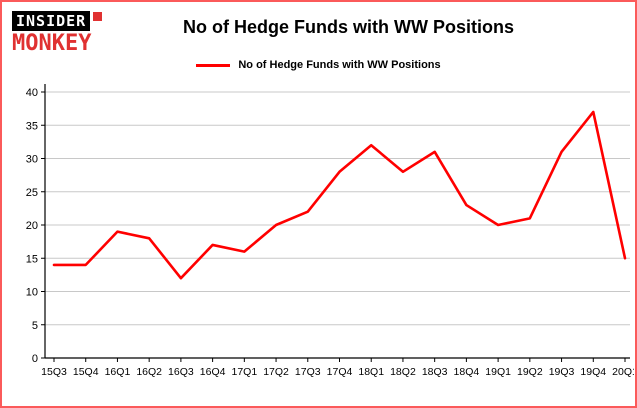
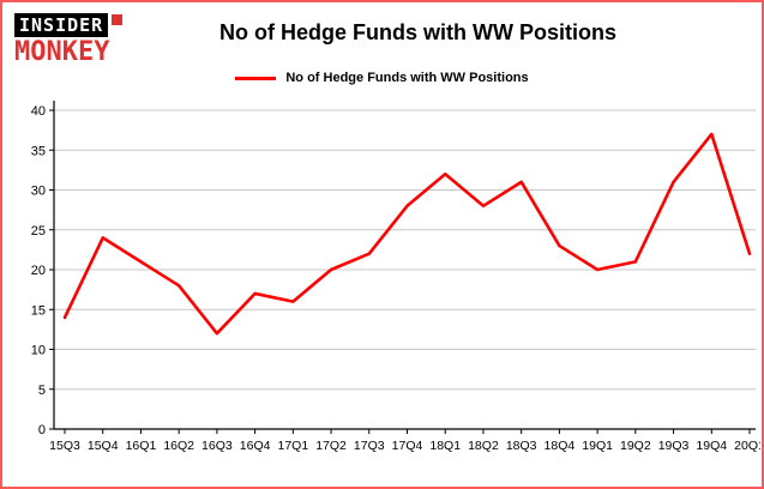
15Q4: 14 -> 24
16Q1: 19 -> 21
20Q1: 15 -> 22
